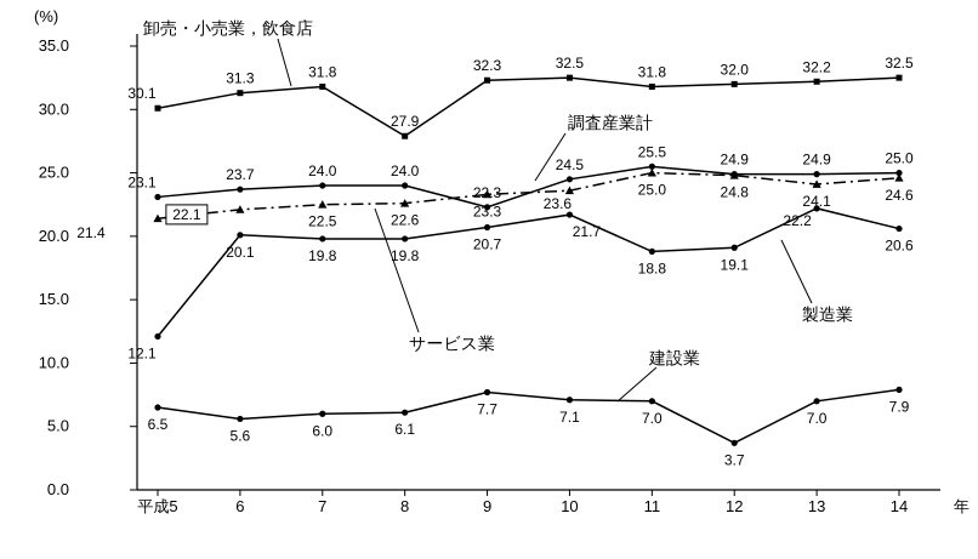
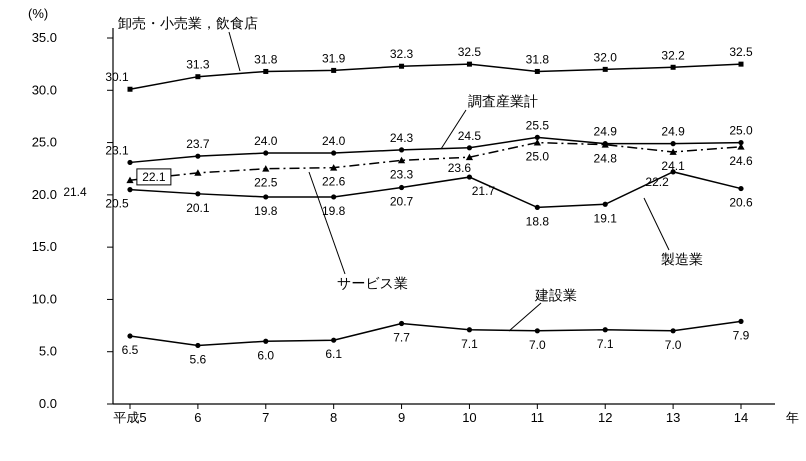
製造業/平成5: 12.1 -> 20.5
卸売・小売業，飲食店/8: 27.9 -> 31.9
調査産業計/9: 22.3 -> 24.3
建設業/12: 3.7 -> 7.1
